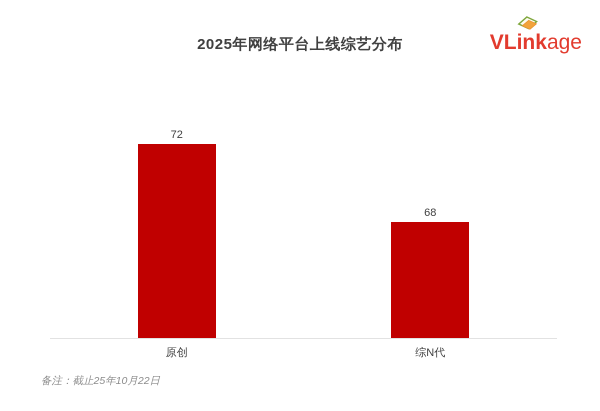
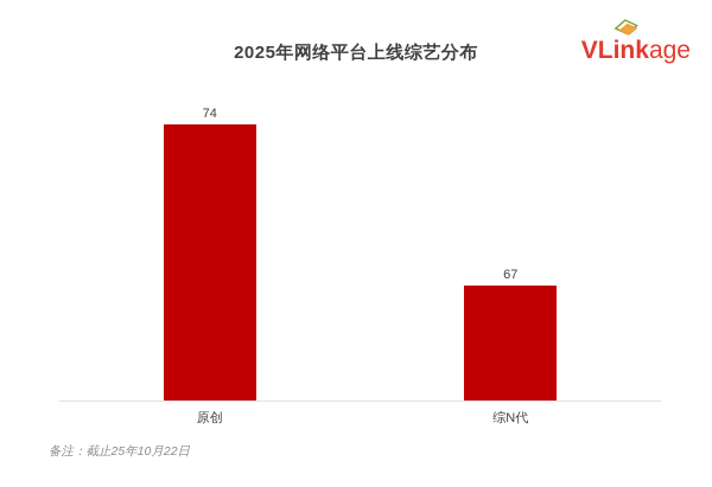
原创: 72 -> 74
综N代: 68 -> 67
